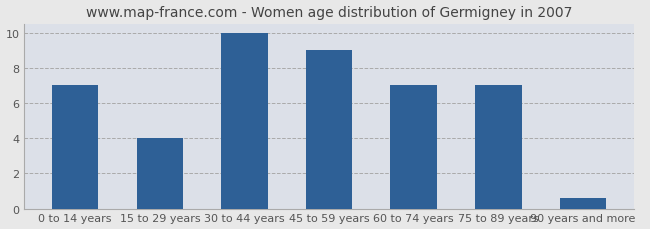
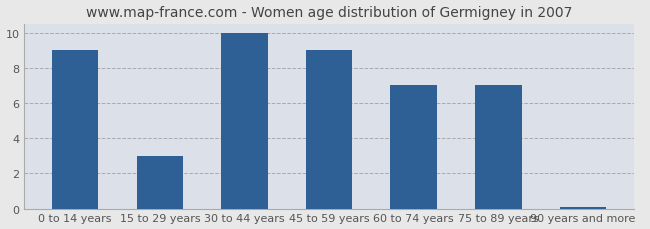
0 to 14 years: 7.0 -> 9.0
15 to 29 years: 4.0 -> 3.0
90 years and more: 0.6 -> 0.1
